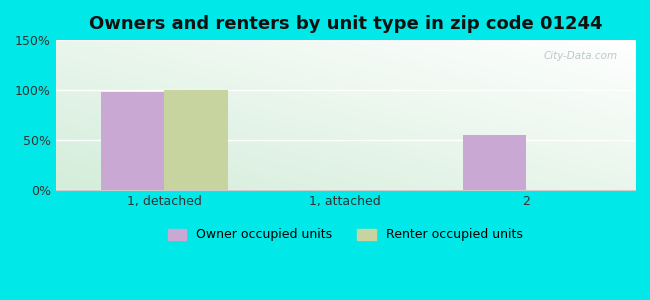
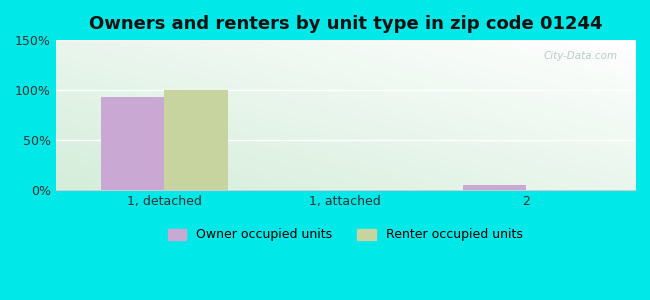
Owner occupied units/1, detached: 98% -> 93%
Owner occupied units/2: 55% -> 5%
